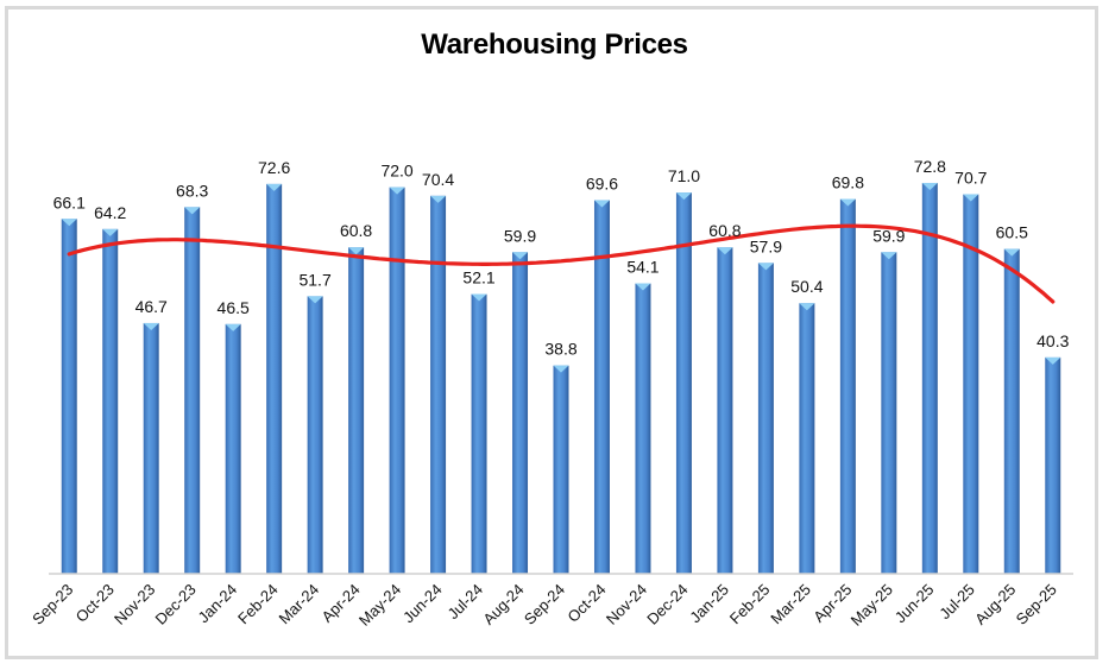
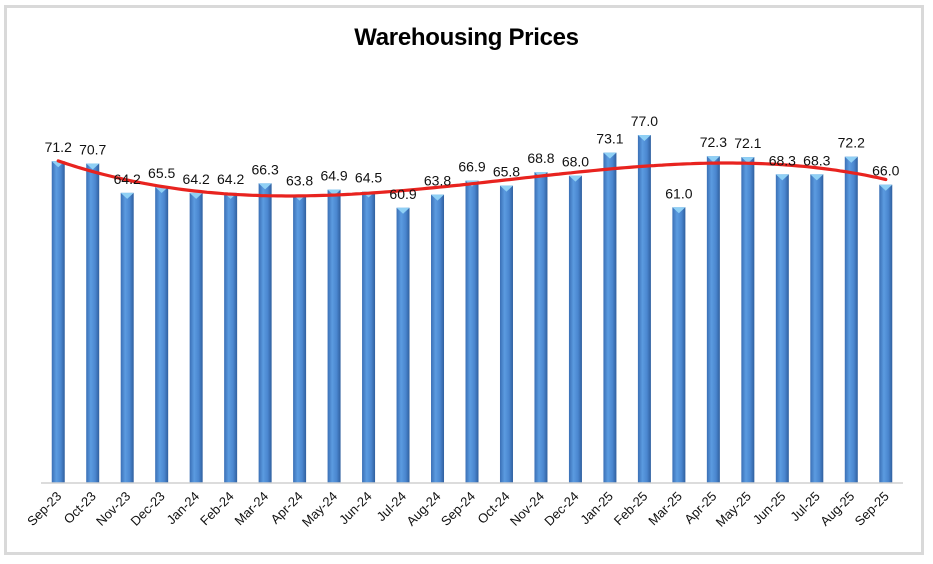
Sep-23: 66.1 -> 71.2
Oct-23: 64.2 -> 70.7
Nov-23: 46.7 -> 64.2
Dec-23: 68.3 -> 65.5
Jan-24: 46.5 -> 64.2
Feb-24: 72.6 -> 64.2
Mar-24: 51.7 -> 66.3
Apr-24: 60.8 -> 63.8
May-24: 72.0 -> 64.9
Jun-24: 70.4 -> 64.5
Jul-24: 52.1 -> 60.9
Aug-24: 59.9 -> 63.8
Sep-24: 38.8 -> 66.9
Oct-24: 69.6 -> 65.8
Nov-24: 54.1 -> 68.8
Dec-24: 71.0 -> 68.0
Jan-25: 60.8 -> 73.1
Feb-25: 57.9 -> 77.0
Mar-25: 50.4 -> 61.0
Apr-25: 69.8 -> 72.3
May-25: 59.9 -> 72.1
Jun-25: 72.8 -> 68.3
Jul-25: 70.7 -> 68.3
Aug-25: 60.5 -> 72.2
Sep-25: 40.3 -> 66.0
